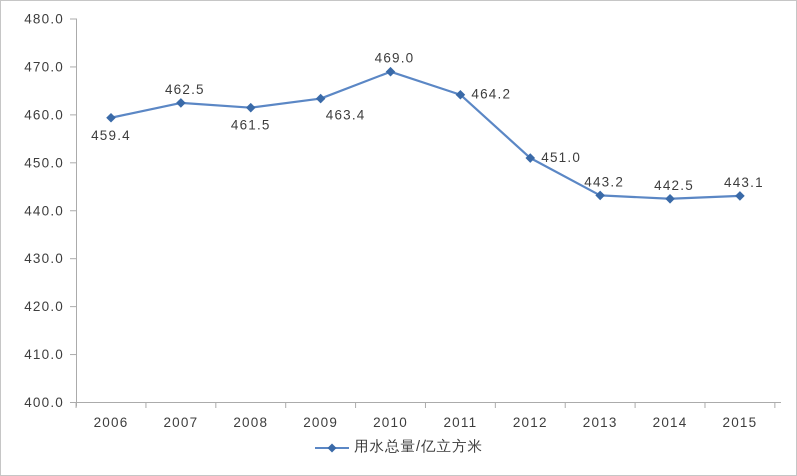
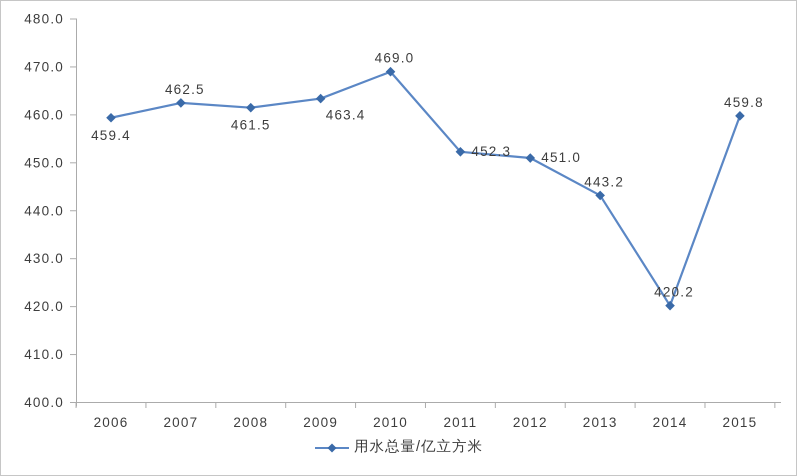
2011: 464.2 -> 452.3
2014: 442.5 -> 420.2
2015: 443.1 -> 459.8
